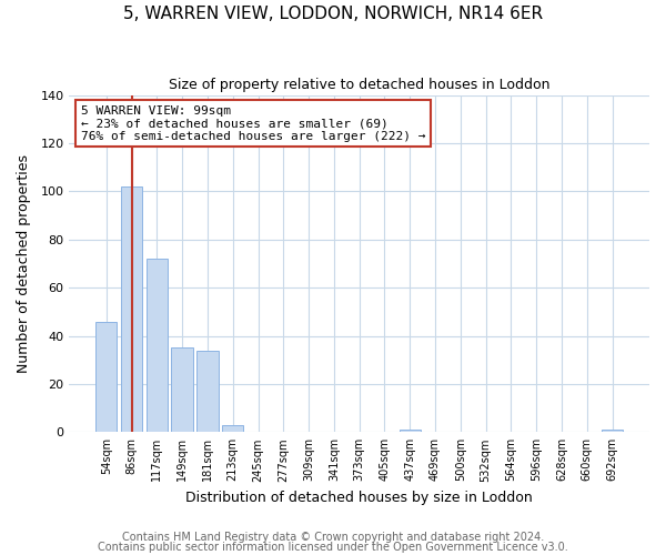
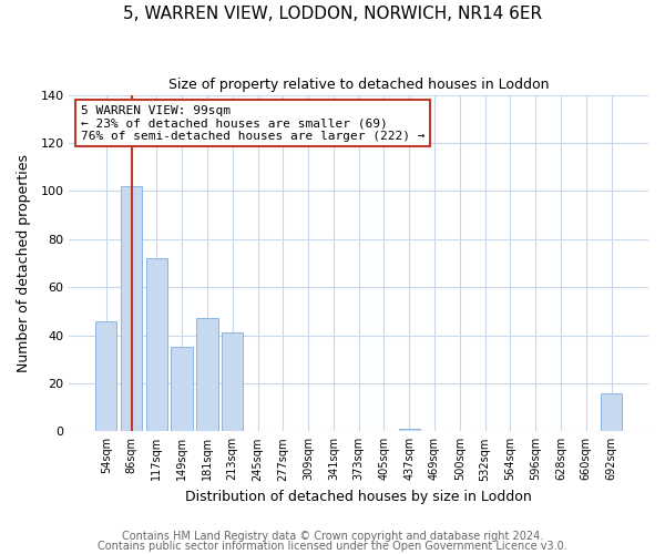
181sqm: 34 -> 47
213sqm: 3 -> 41
692sqm: 1 -> 16
